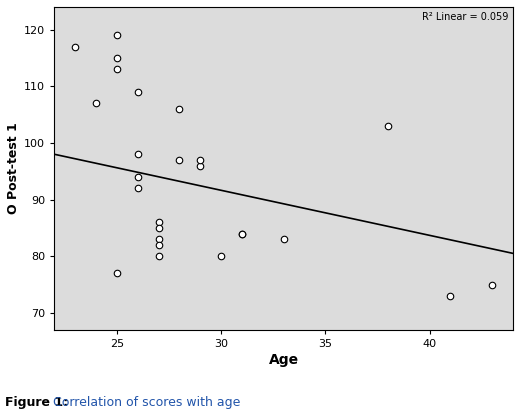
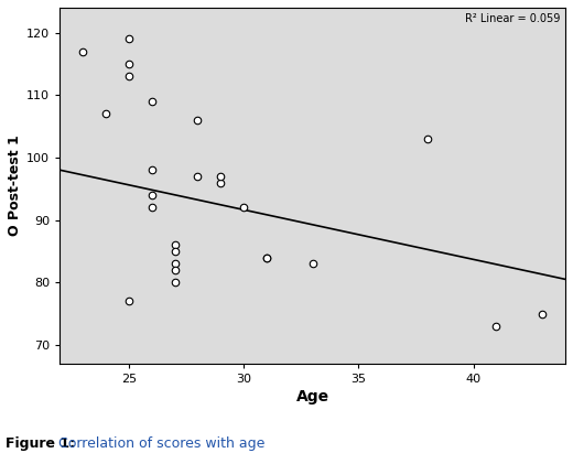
30: 80 -> 92
